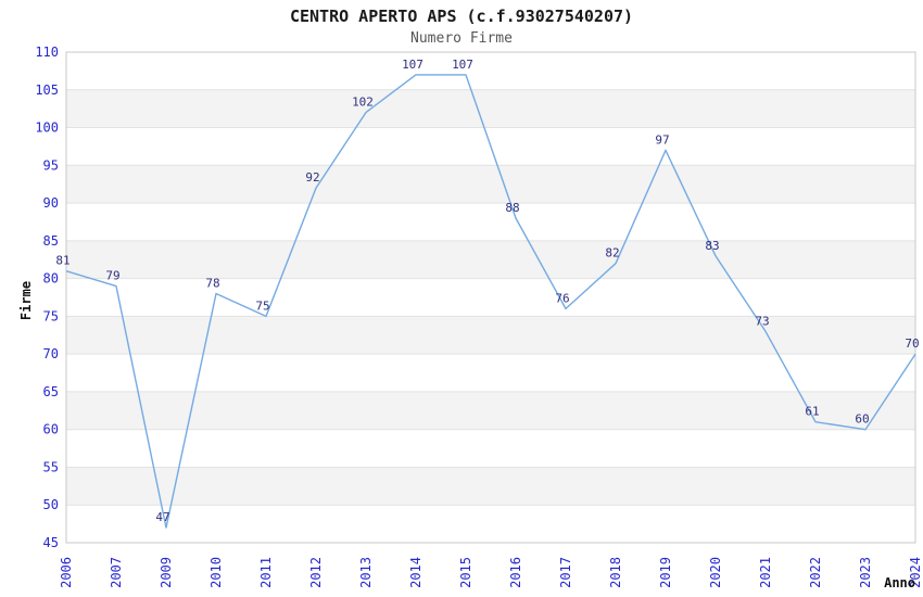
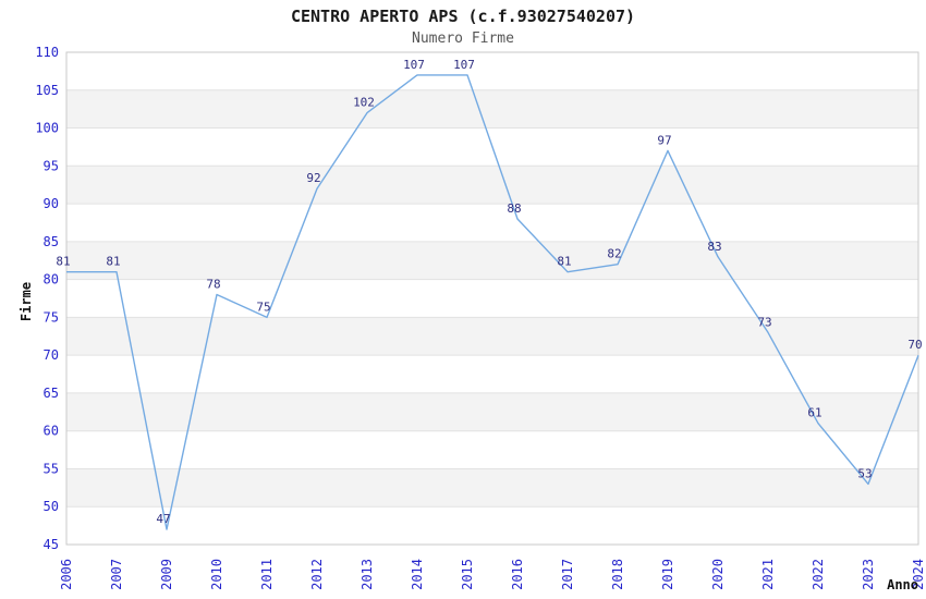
2007: 79 -> 81
2017: 76 -> 81
2023: 60 -> 53
